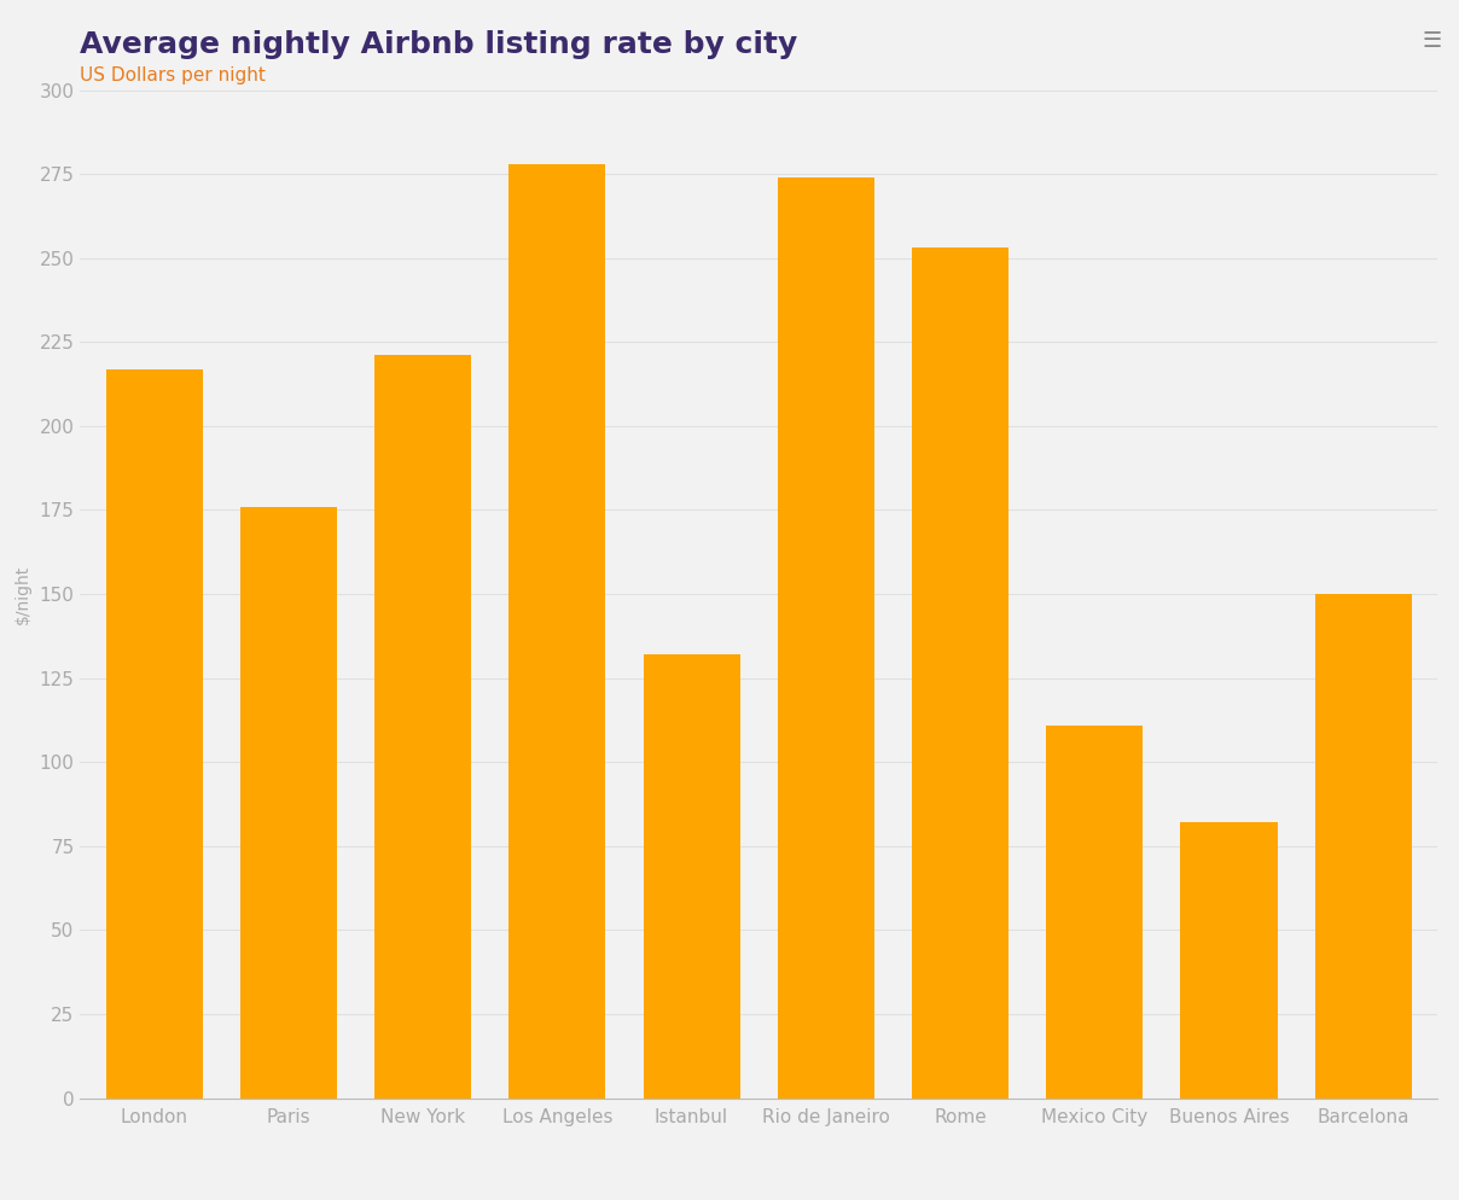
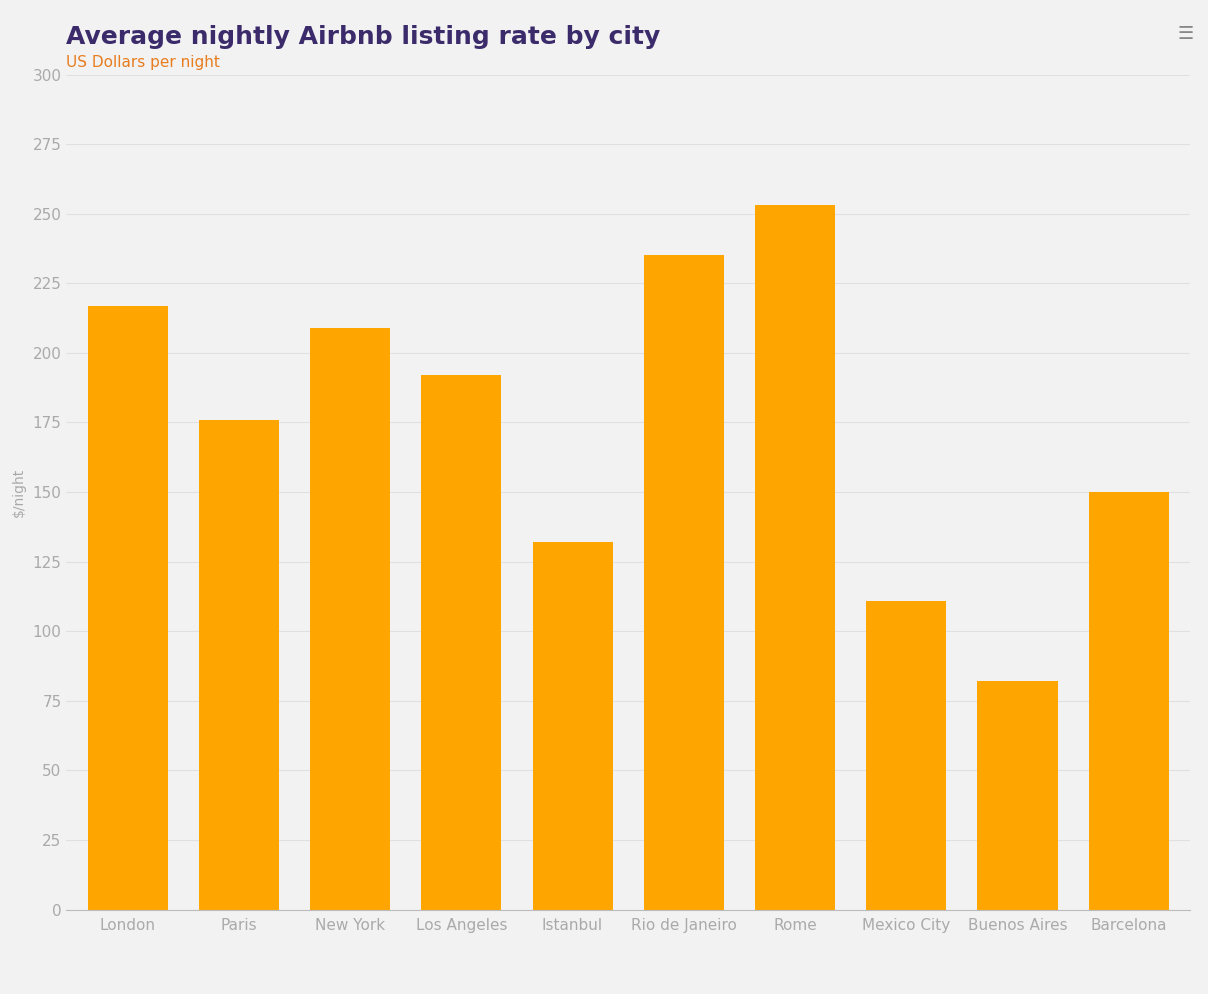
New York: 221 -> 209
Los Angeles: 278 -> 192
Rio de Janeiro: 274 -> 235
